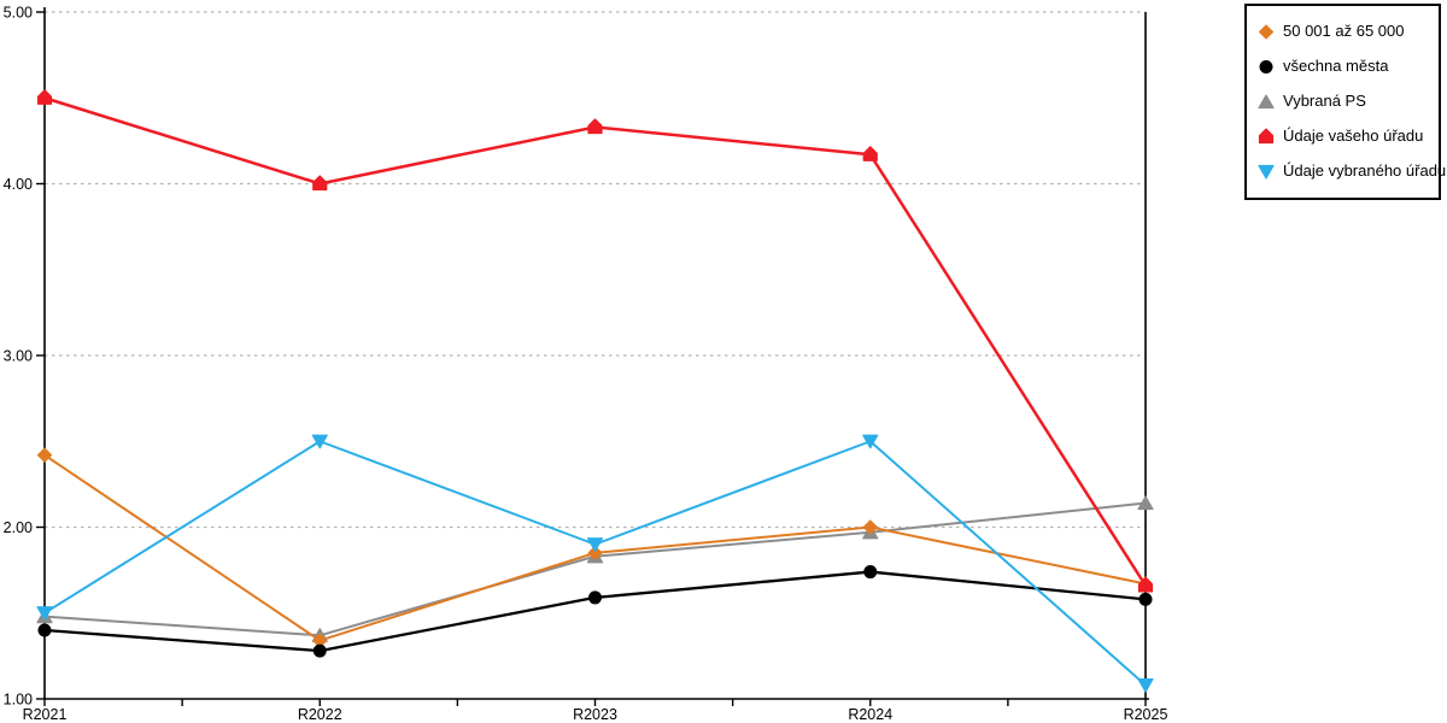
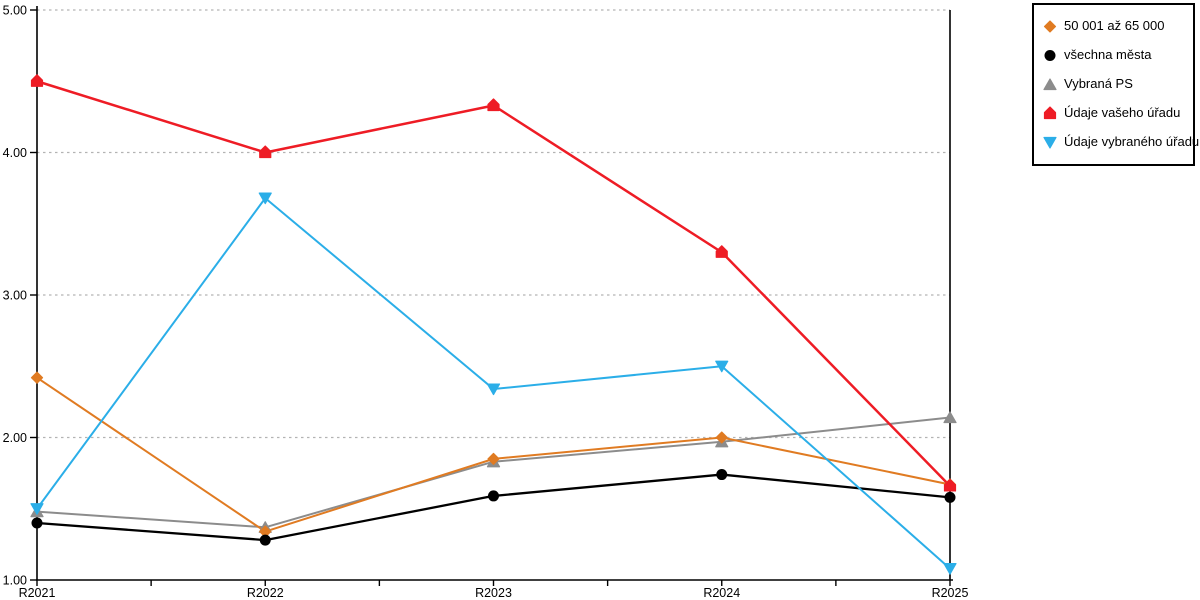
Údaje vybraného úřadu/R2022: 2.50 -> 3.68
Údaje vybraného úřadu/R2023: 1.90 -> 2.34
Údaje vašeho úřadu/R2024: 4.17 -> 3.30
